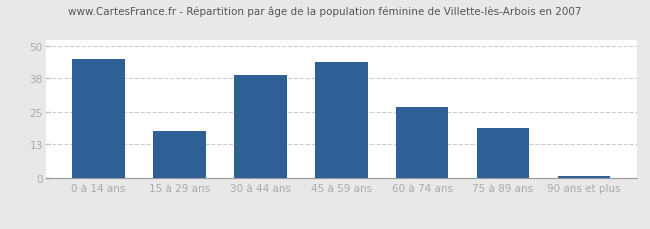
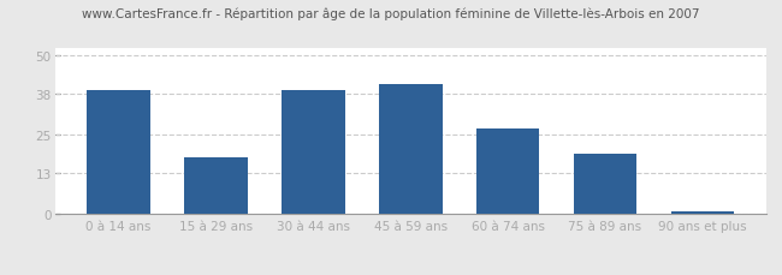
0 à 14 ans: 45 -> 39
45 à 59 ans: 44 -> 41
